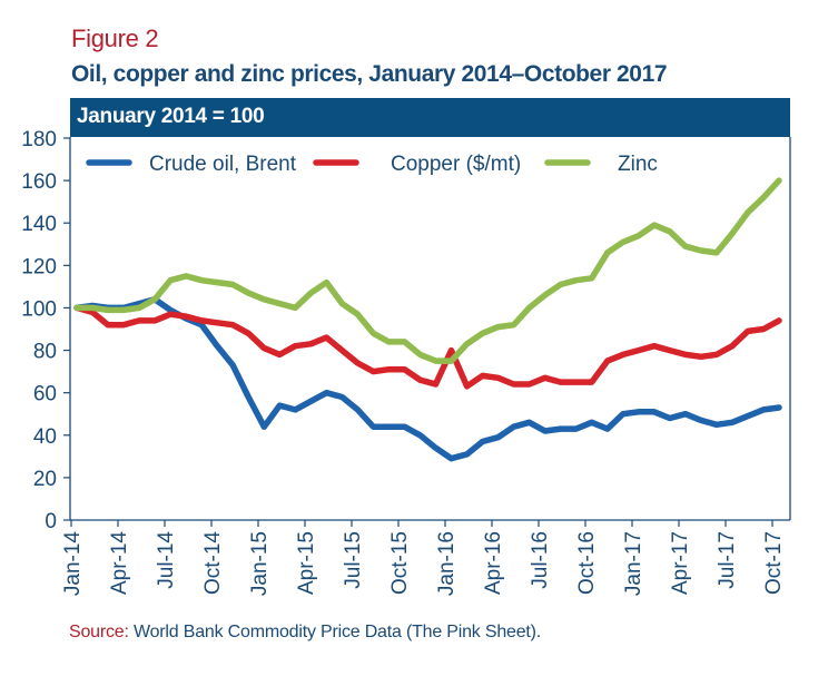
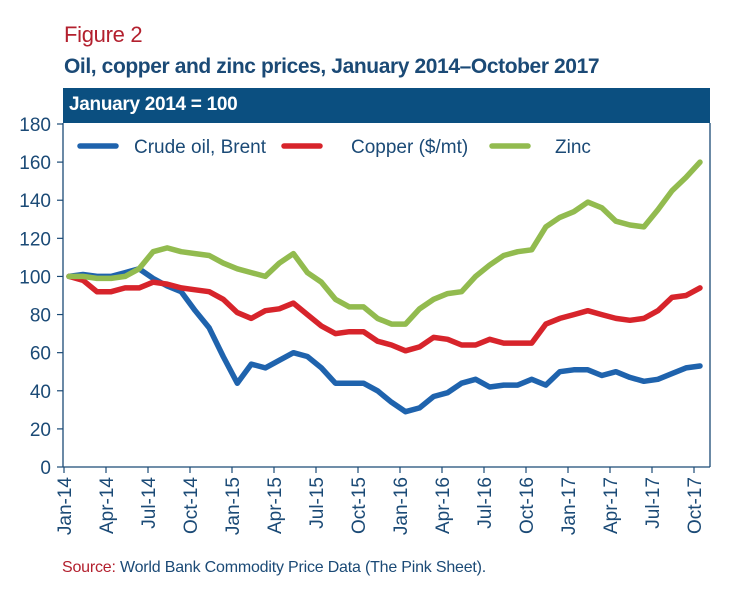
Copper ($/mt)/Jan-16: 80 -> 61
